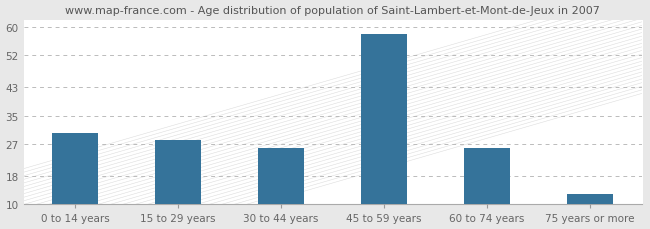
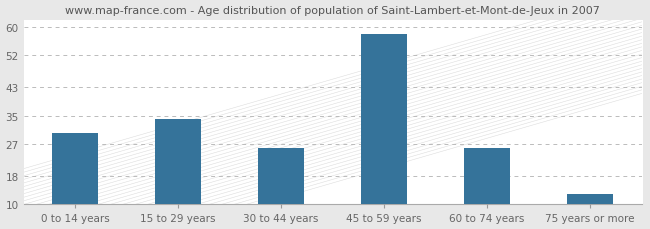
15 to 29 years: 28 -> 34
